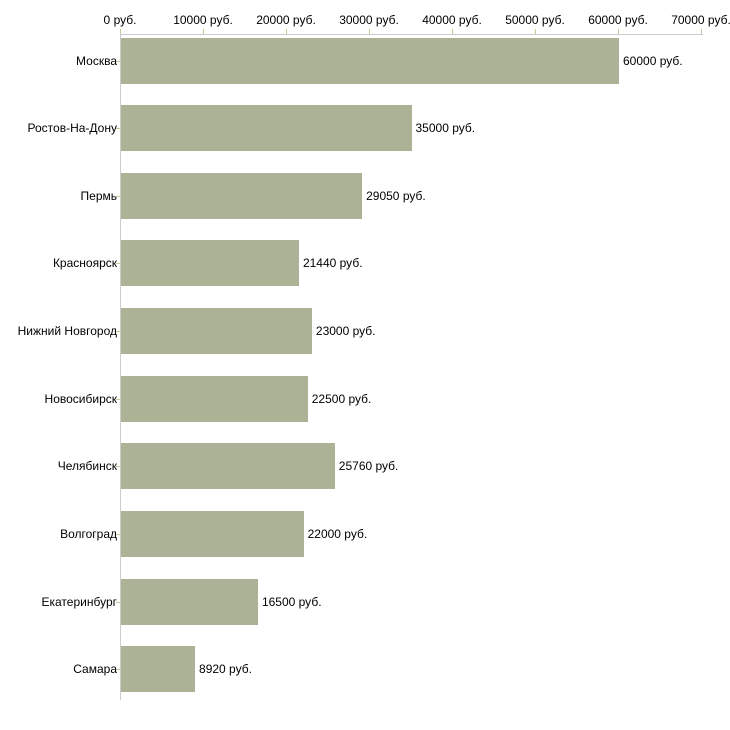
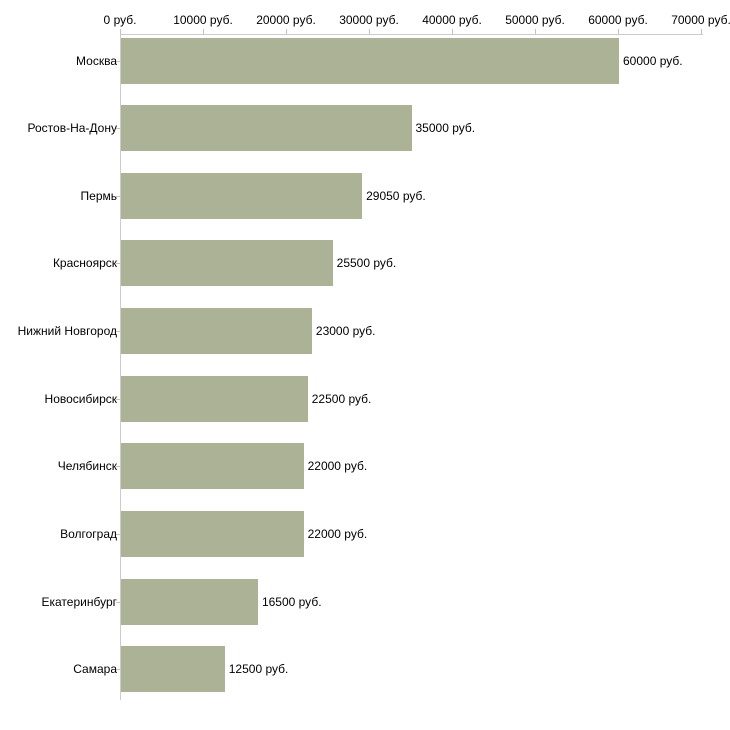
Красноярск: 21440 -> 25500
Челябинск: 25760 -> 22000
Самара: 8920 -> 12500
